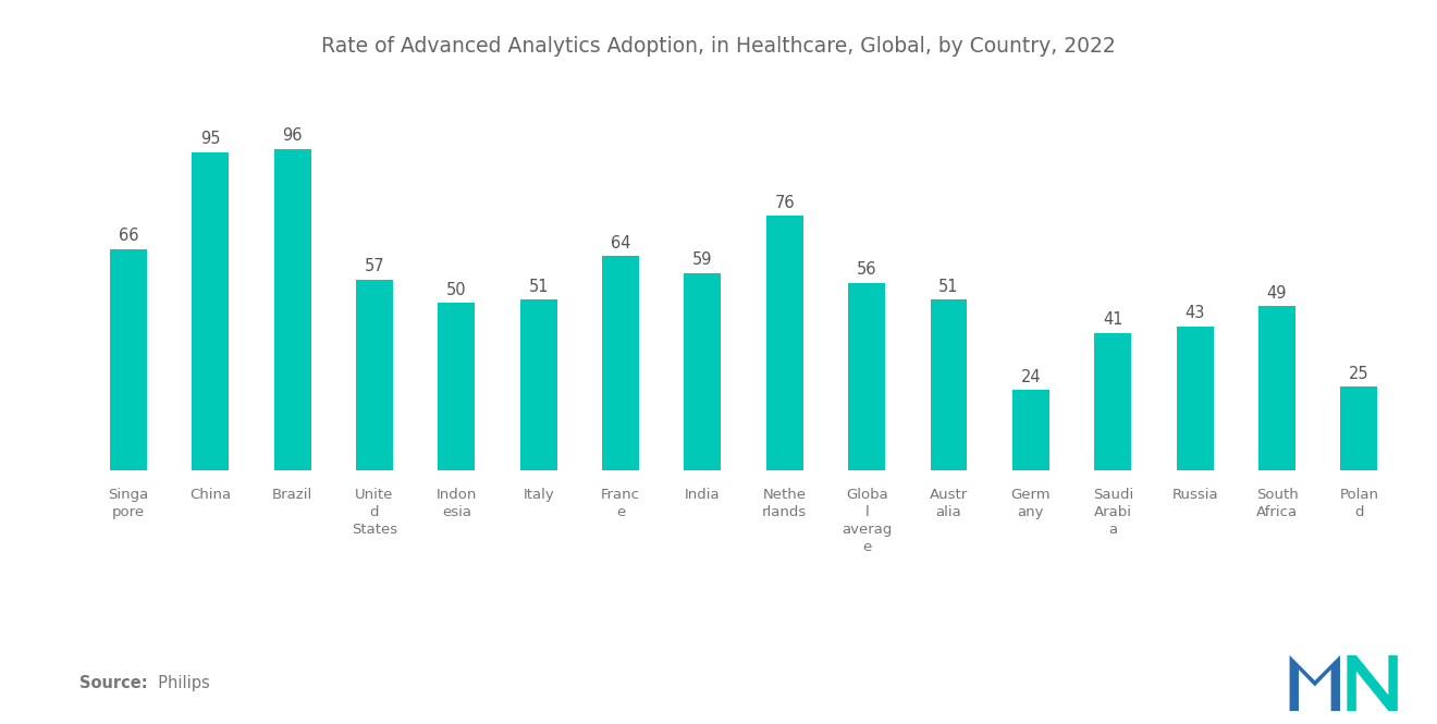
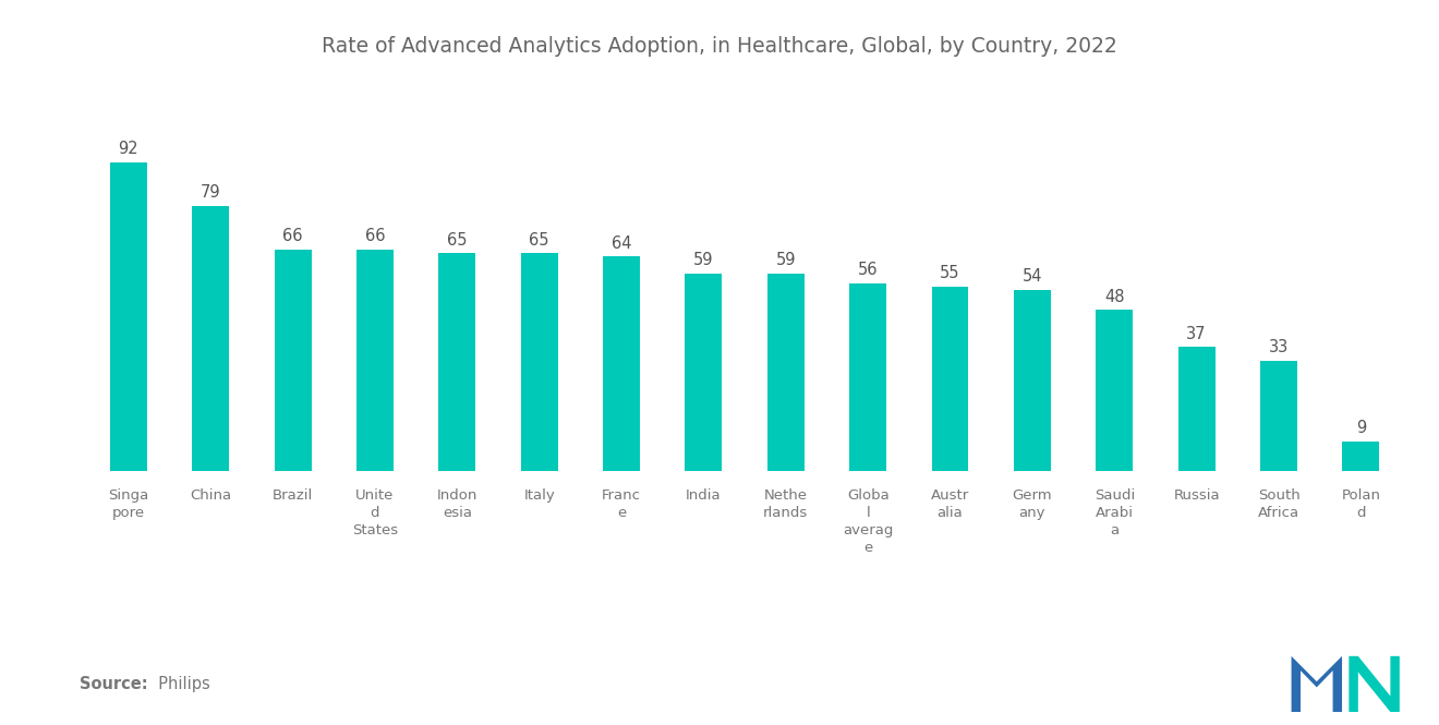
Singa pore: 66 -> 92
China: 95 -> 79
Brazil: 96 -> 66
Unite d States: 57 -> 66
Indon esia: 50 -> 65
Italy: 51 -> 65
Nethe rlands: 76 -> 59
Austr alia: 51 -> 55
Germ any: 24 -> 54
Saudi Arabi a: 41 -> 48
Russia: 43 -> 37
South Africa: 49 -> 33
Polan d: 25 -> 9
